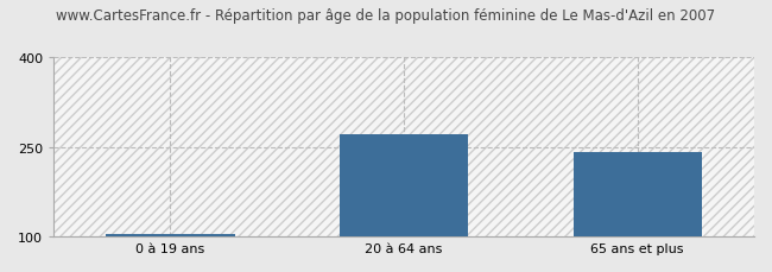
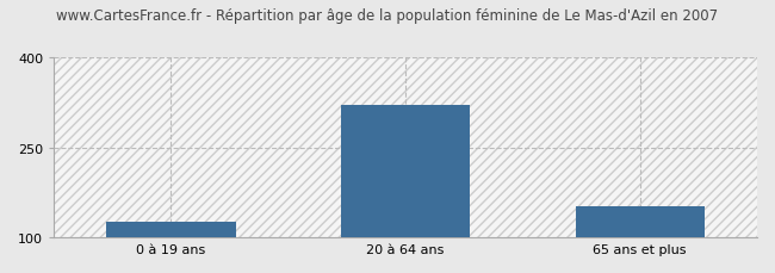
0 à 19 ans: 105 -> 126
20 à 64 ans: 271 -> 320
65 ans et plus: 242 -> 152
